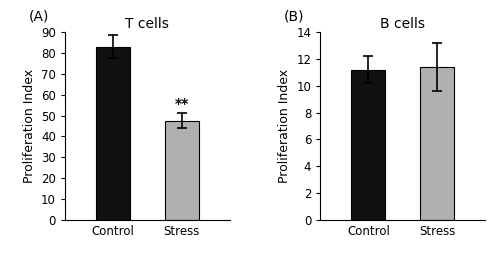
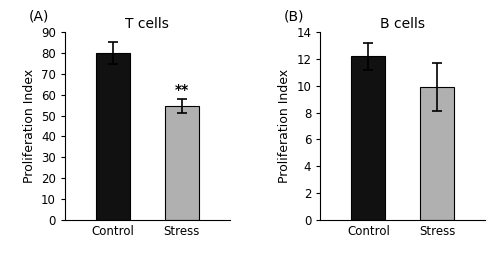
T cells/Control: 83.0 -> 80.0
T cells/Stress: 47.5 -> 54.5
B cells/Control: 11.2 -> 12.2
B cells/Stress: 11.4 -> 9.9
